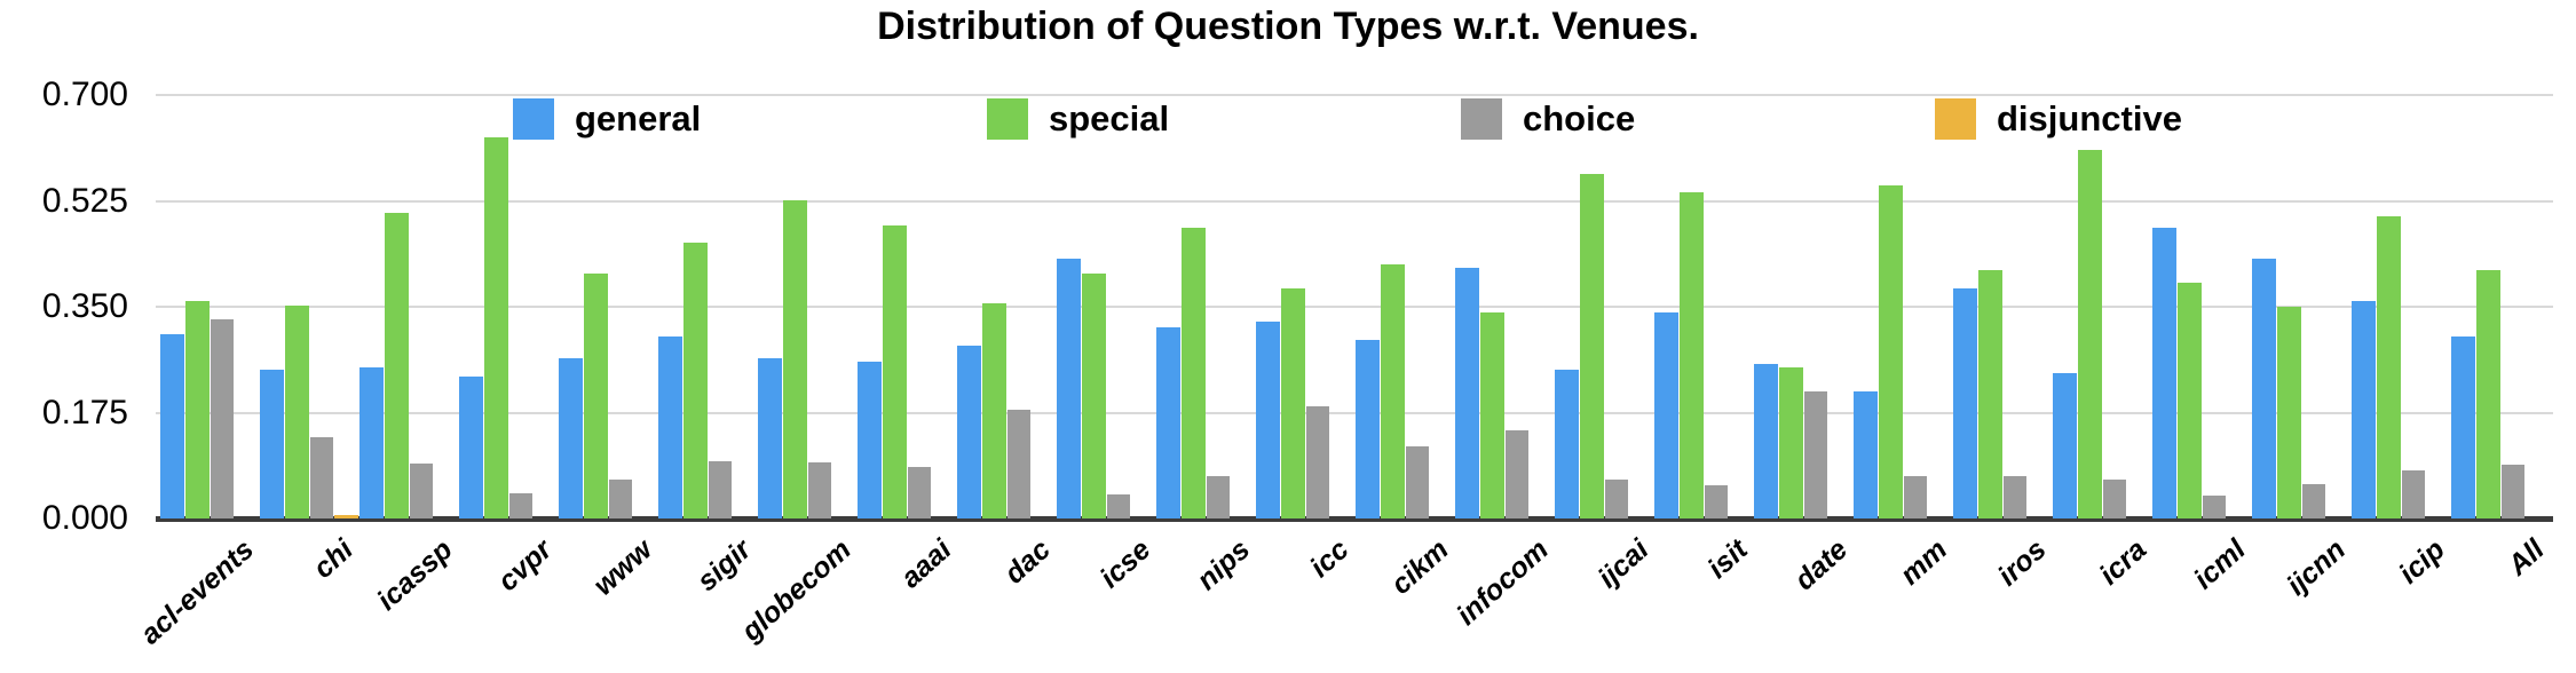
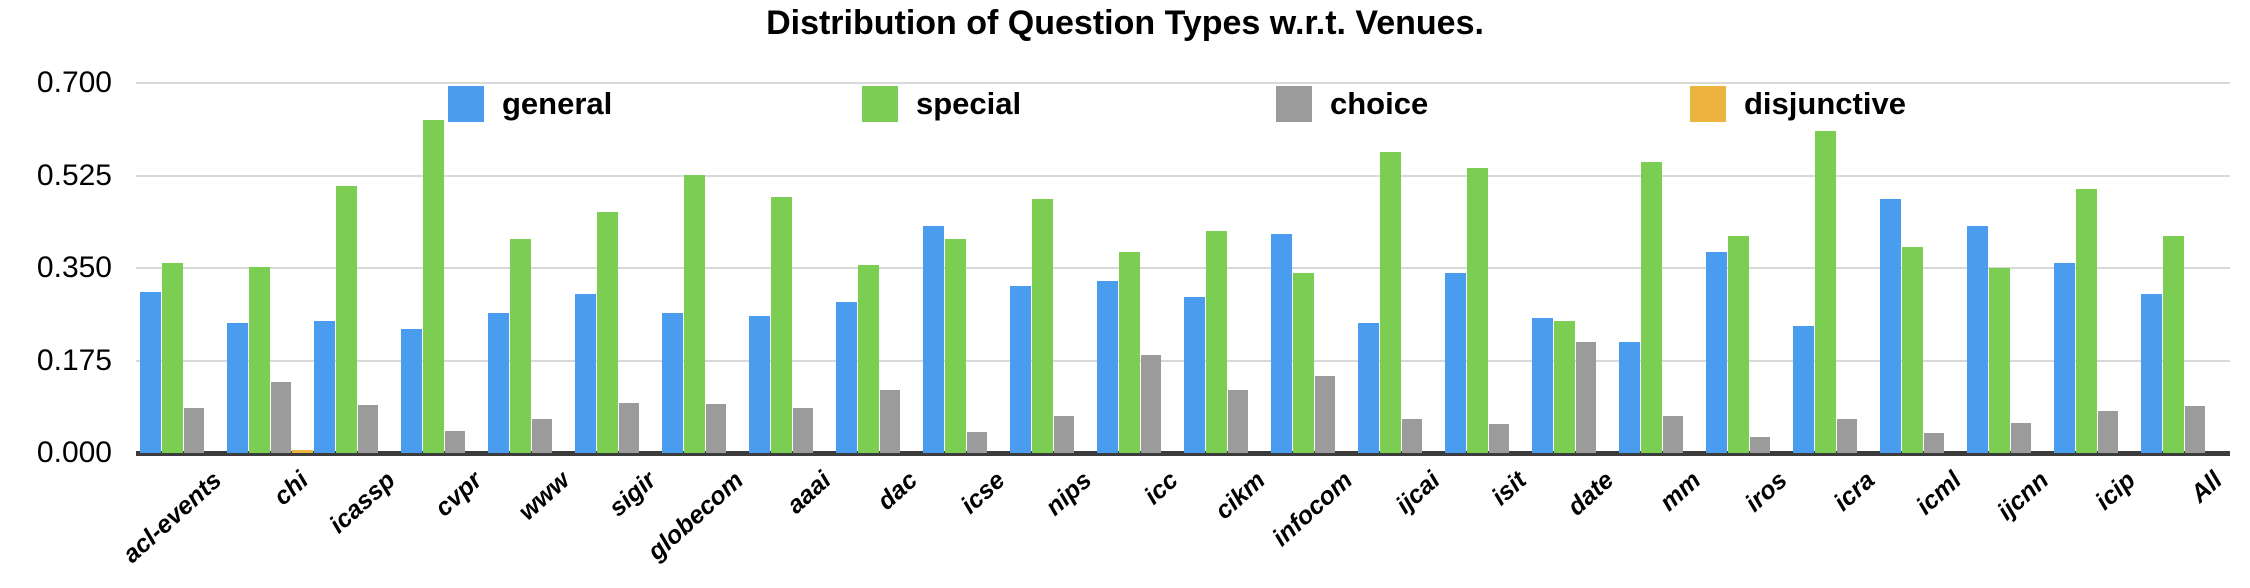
choice/acl-events: 0.33 -> 0.09
choice/dac: 0.18 -> 0.12
choice/iros: 0.07 -> 0.03
